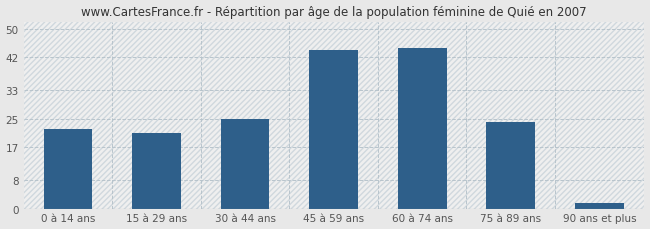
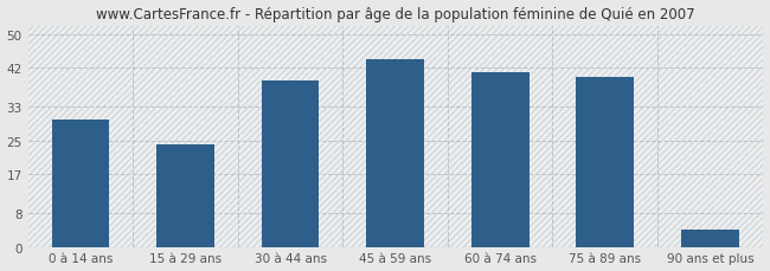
0 à 14 ans: 22.0 -> 30.0
15 à 29 ans: 21.0 -> 24.0
30 à 44 ans: 25.0 -> 39.0
60 à 74 ans: 44.5 -> 41.0
75 à 89 ans: 24.0 -> 40.0
90 ans et plus: 1.5 -> 4.0
